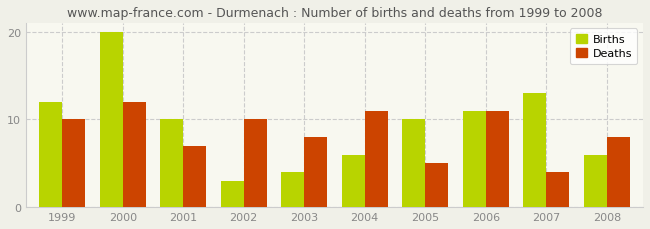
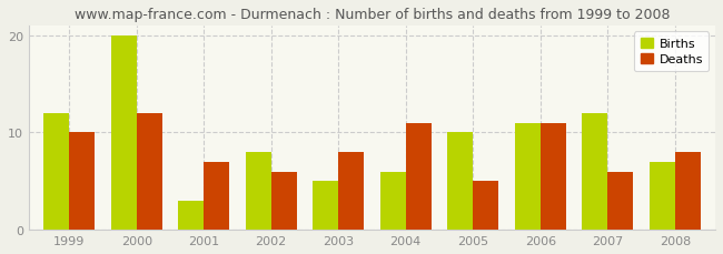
Births/2001: 10 -> 3
Births/2002: 3 -> 8
Deaths/2002: 10 -> 6
Births/2003: 4 -> 5
Births/2007: 13 -> 12
Deaths/2007: 4 -> 6
Births/2008: 6 -> 7
